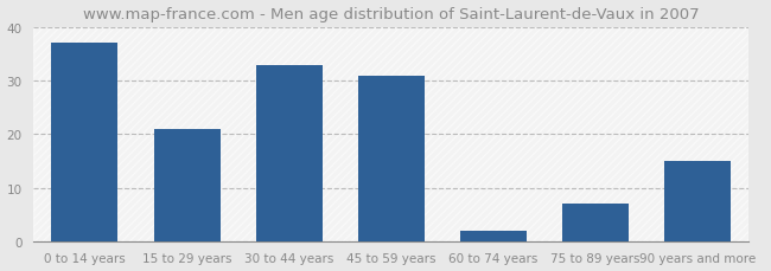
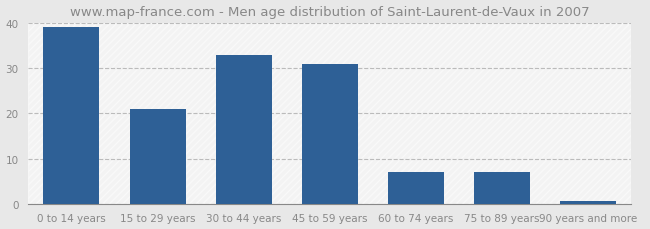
0 to 14 years: 37.0 -> 39.0
60 to 74 years: 2.0 -> 7.0
90 years and more: 15.0 -> 0.5
